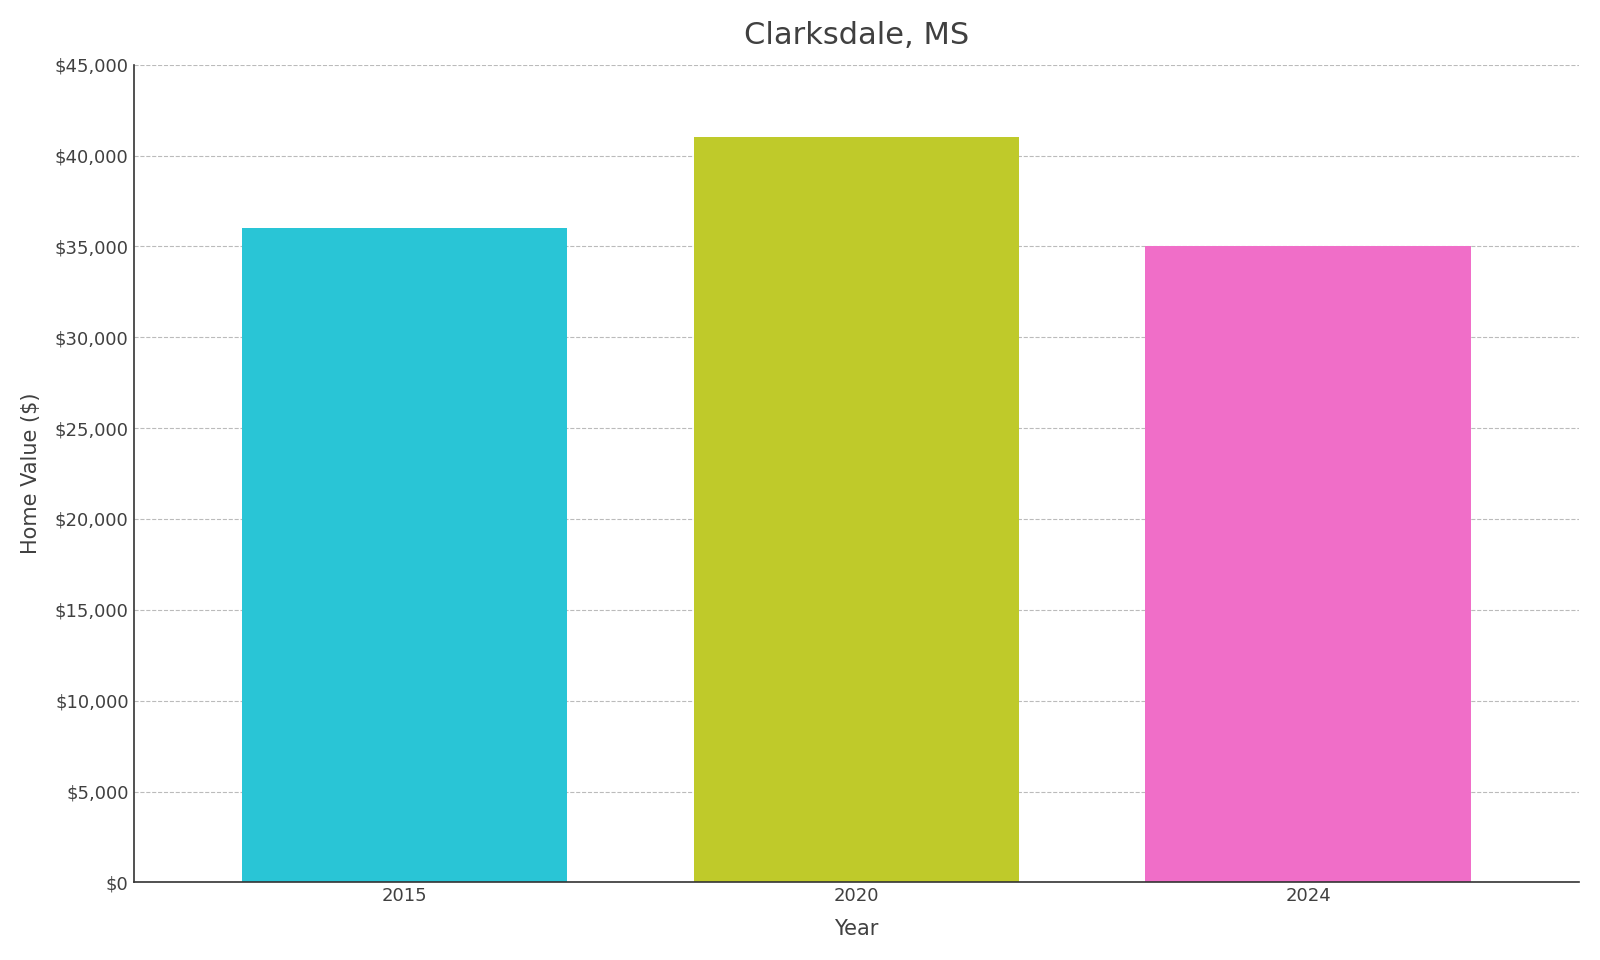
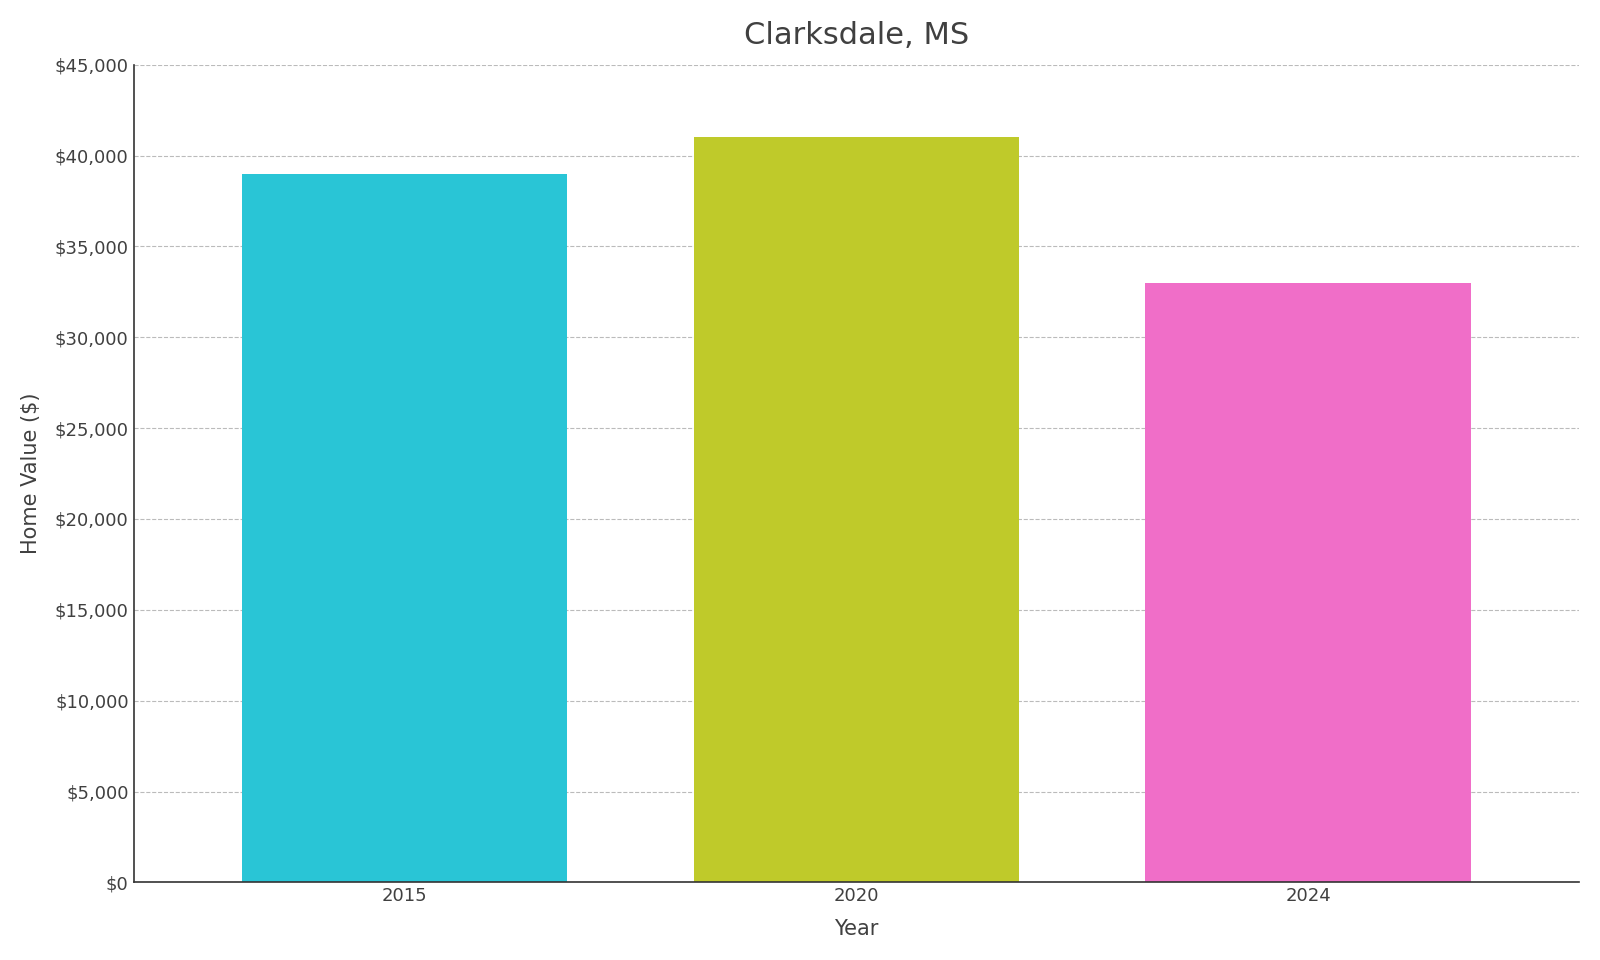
2015: $36,000 -> $39,000
2024: $35,000 -> $33,000
